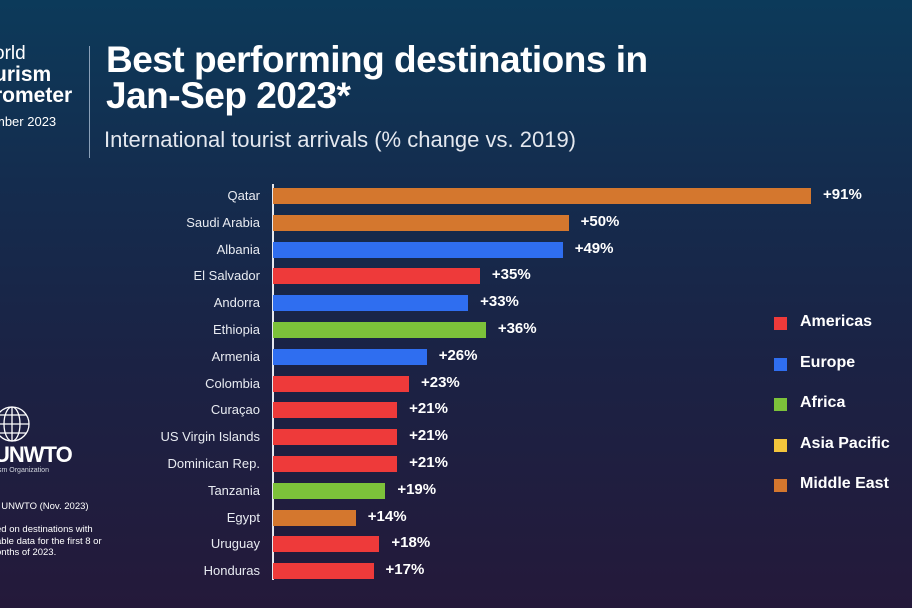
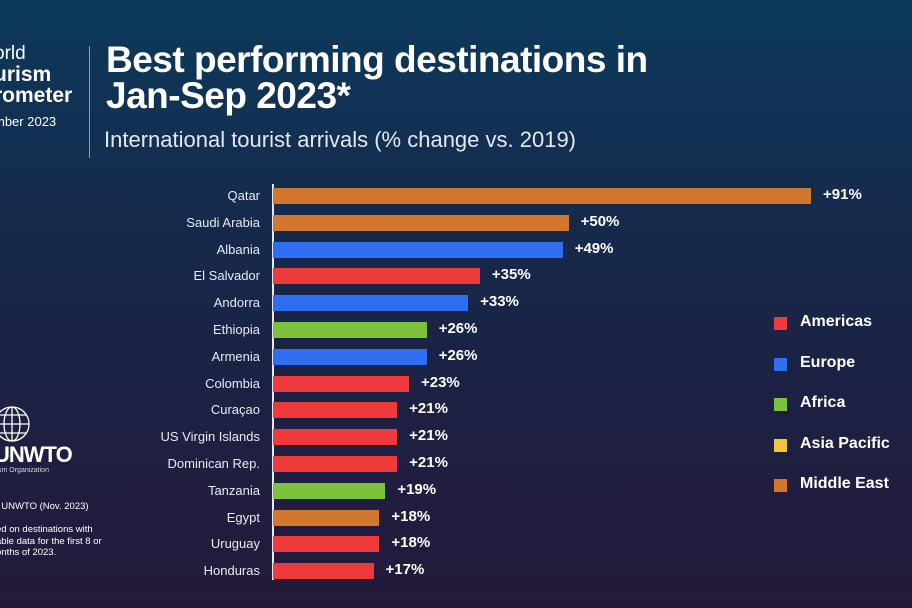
Ethiopia: +36% -> +26%
Egypt: +14% -> +18%
